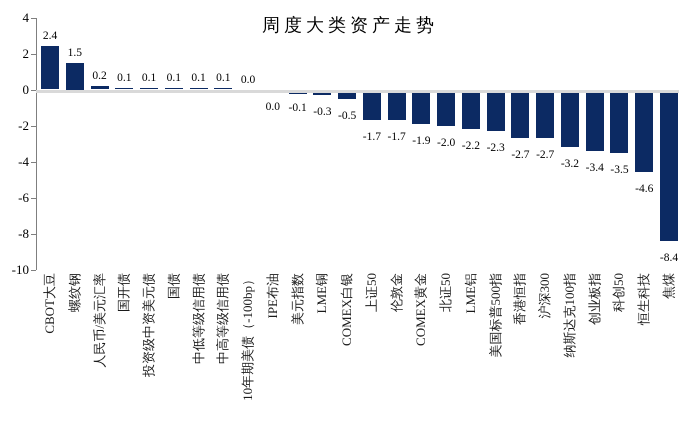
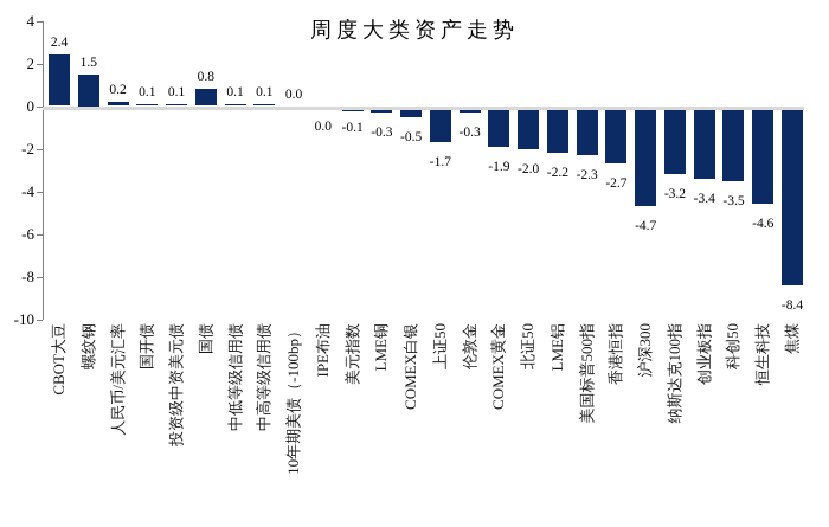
国债: 0.1 -> 0.8
伦敦金: -1.7 -> -0.3
沪深300: -2.7 -> -4.7
